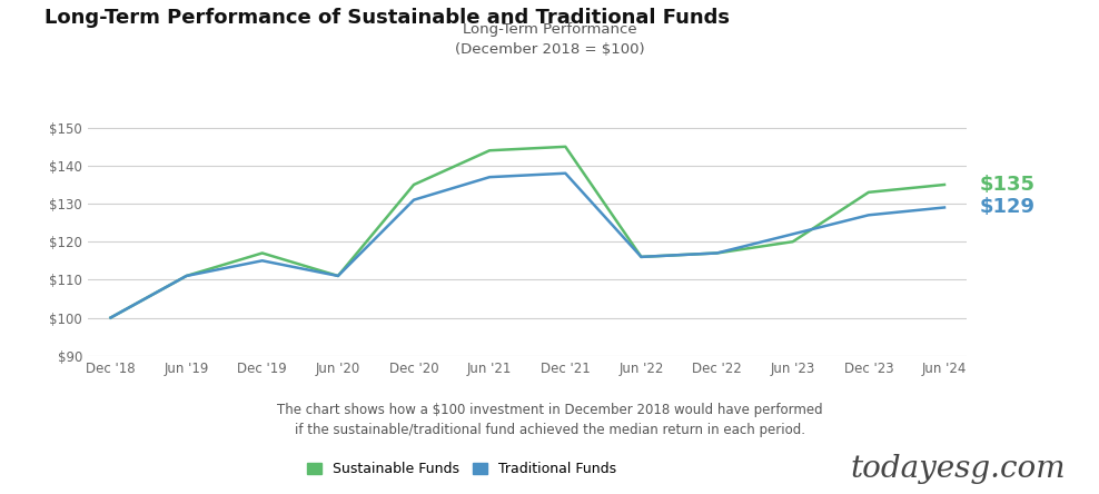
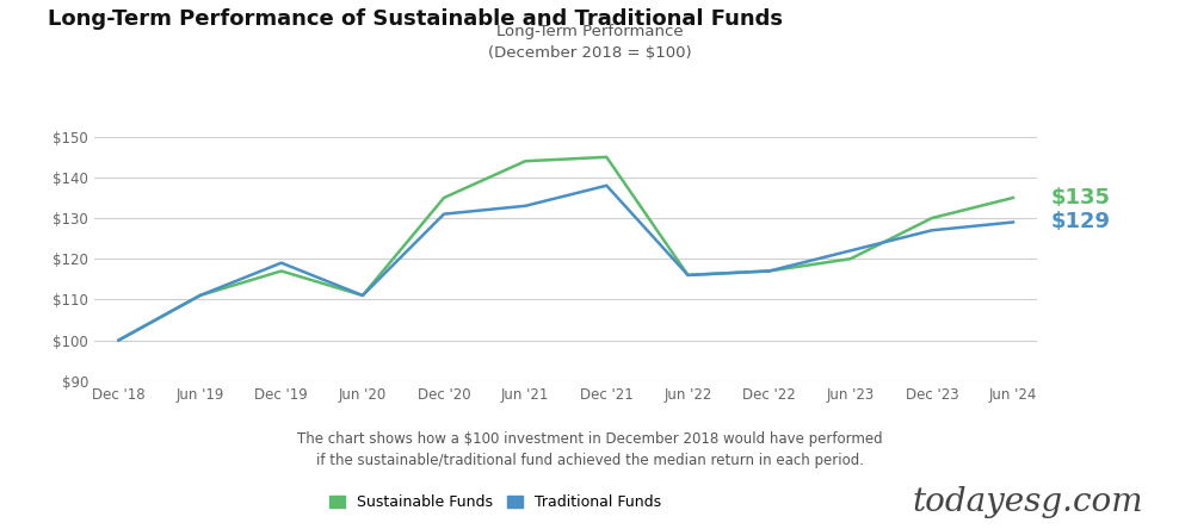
Traditional Funds/Dec '19: $115 -> $119
Traditional Funds/Jun '21: $137 -> $133
Sustainable Funds/Dec '23: $133 -> $130
